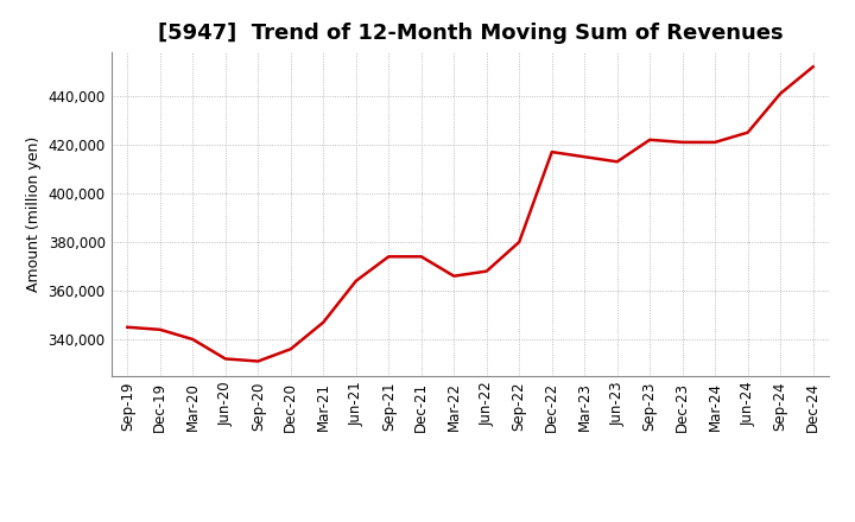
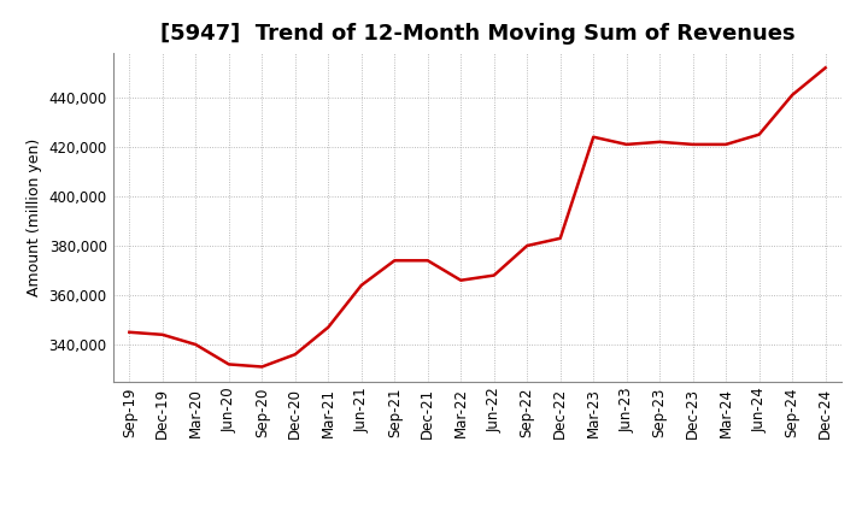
Dec-22: 417,000 -> 383,000
Mar-23: 415,000 -> 424,000
Jun-23: 413,000 -> 421,000
